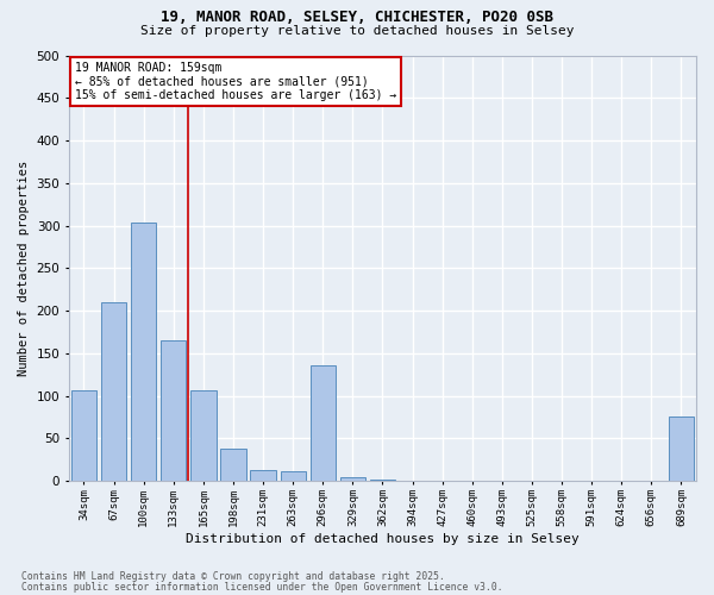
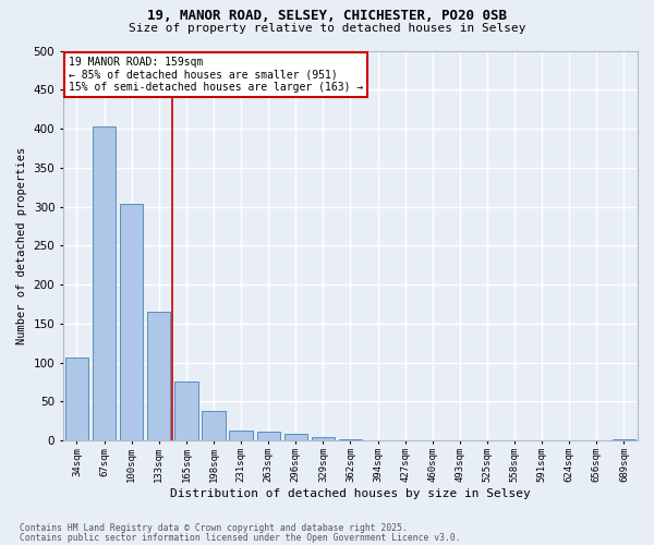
67sqm: 210 -> 403
165sqm: 106 -> 76
296sqm: 136 -> 9
689sqm: 76 -> 2
